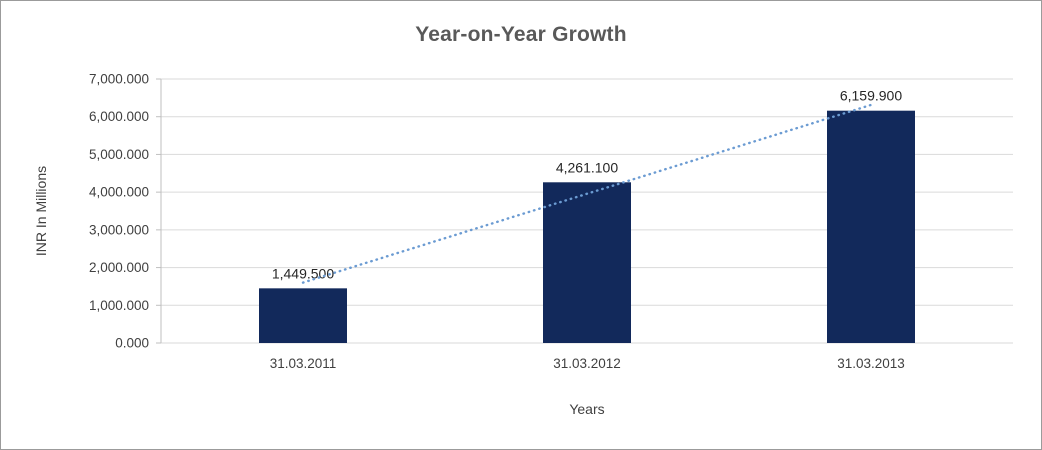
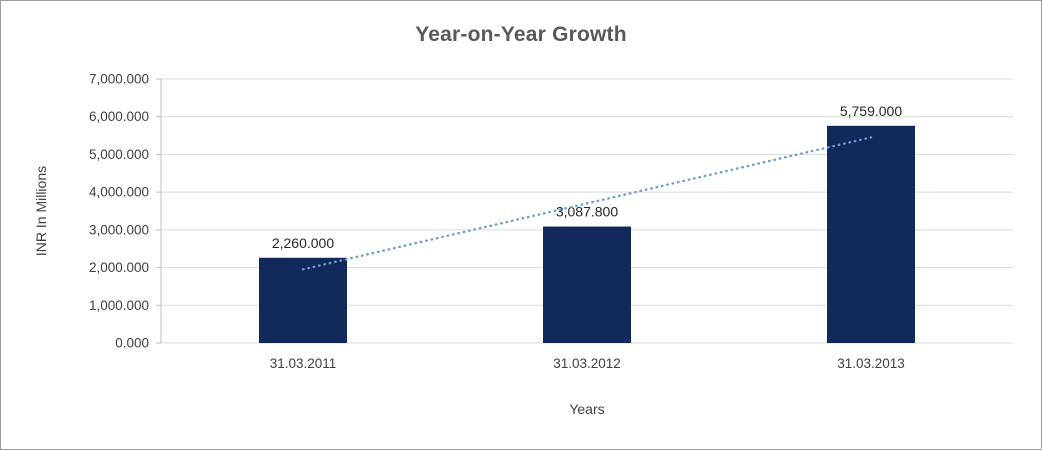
31.03.2011: 1,449.500 -> 2,260.000
31.03.2012: 4,261.100 -> 3,087.800
31.03.2013: 6,159.900 -> 5,759.000
